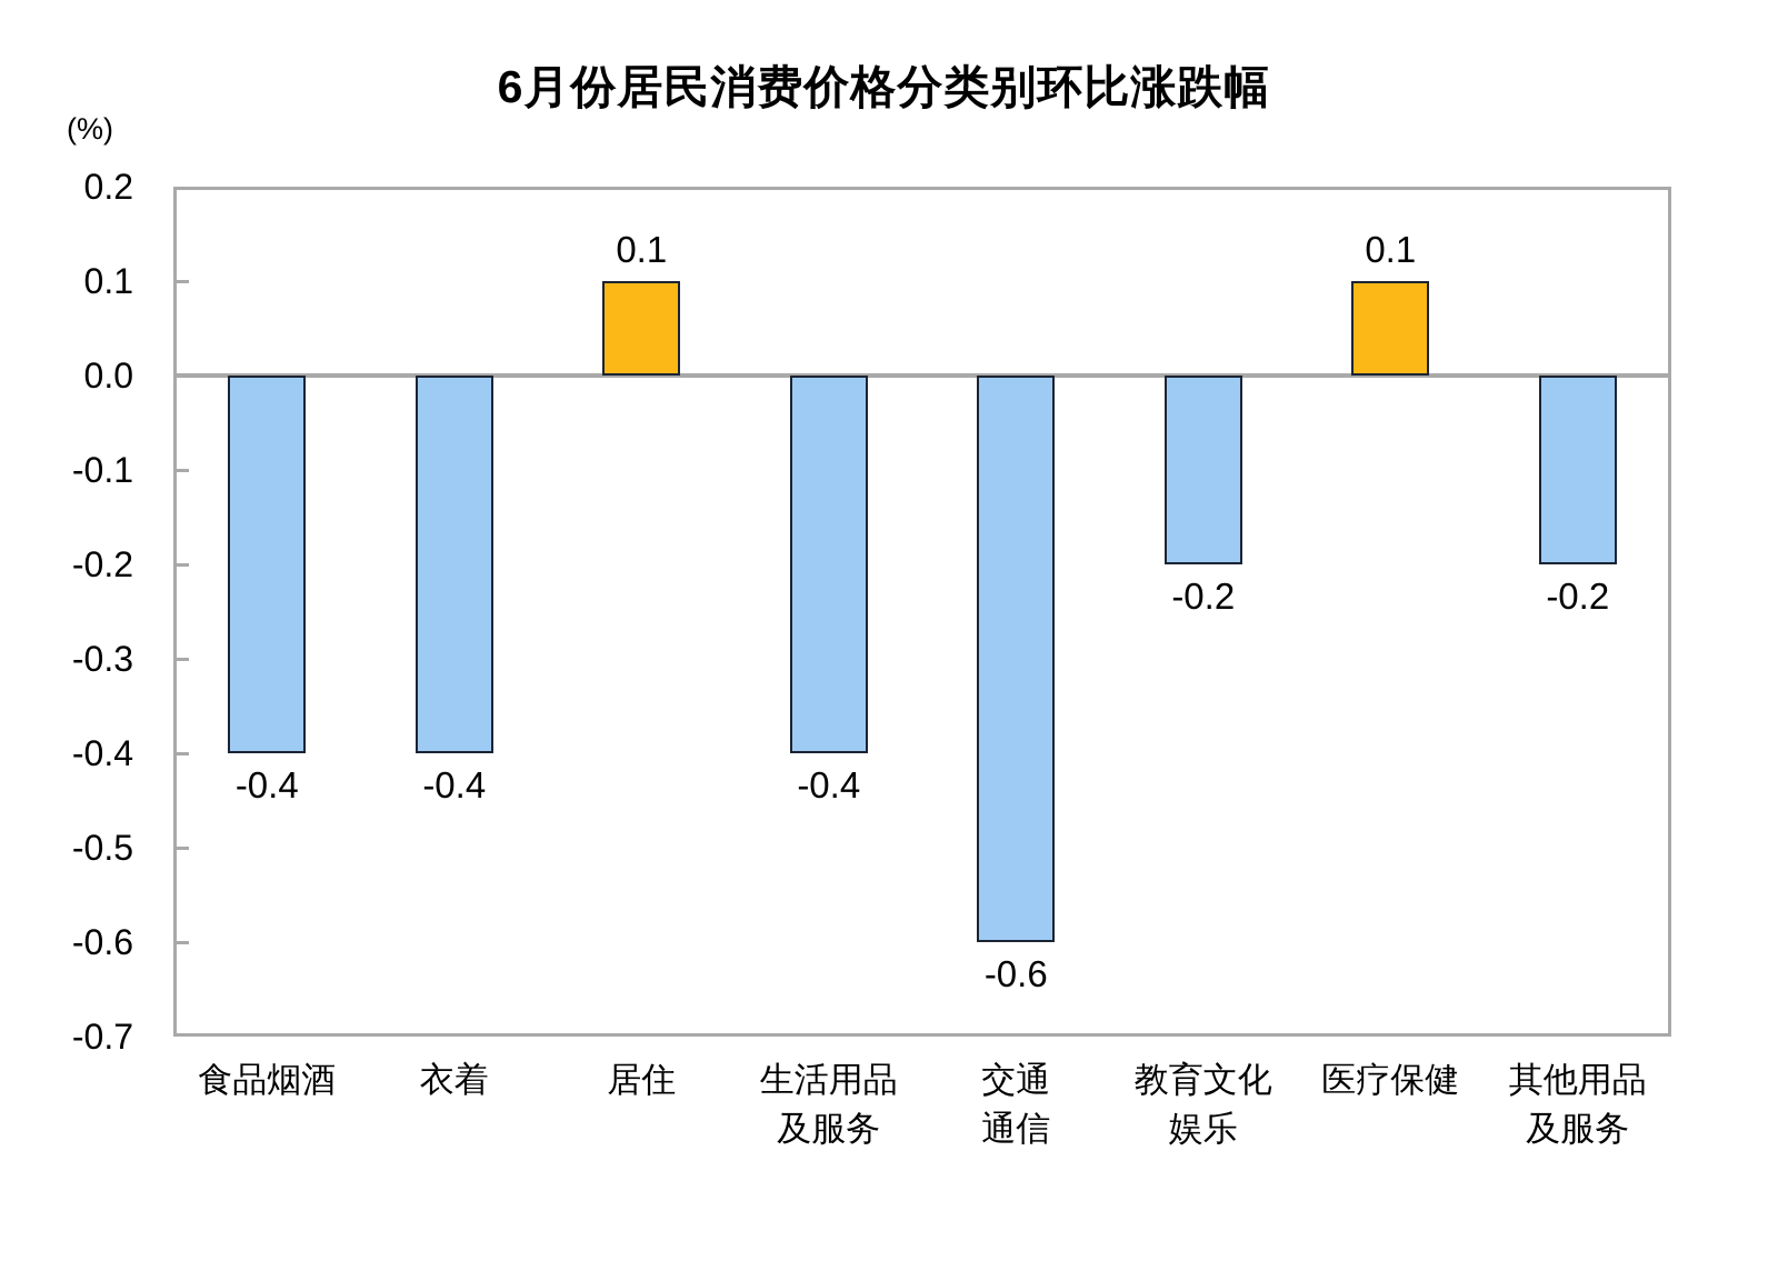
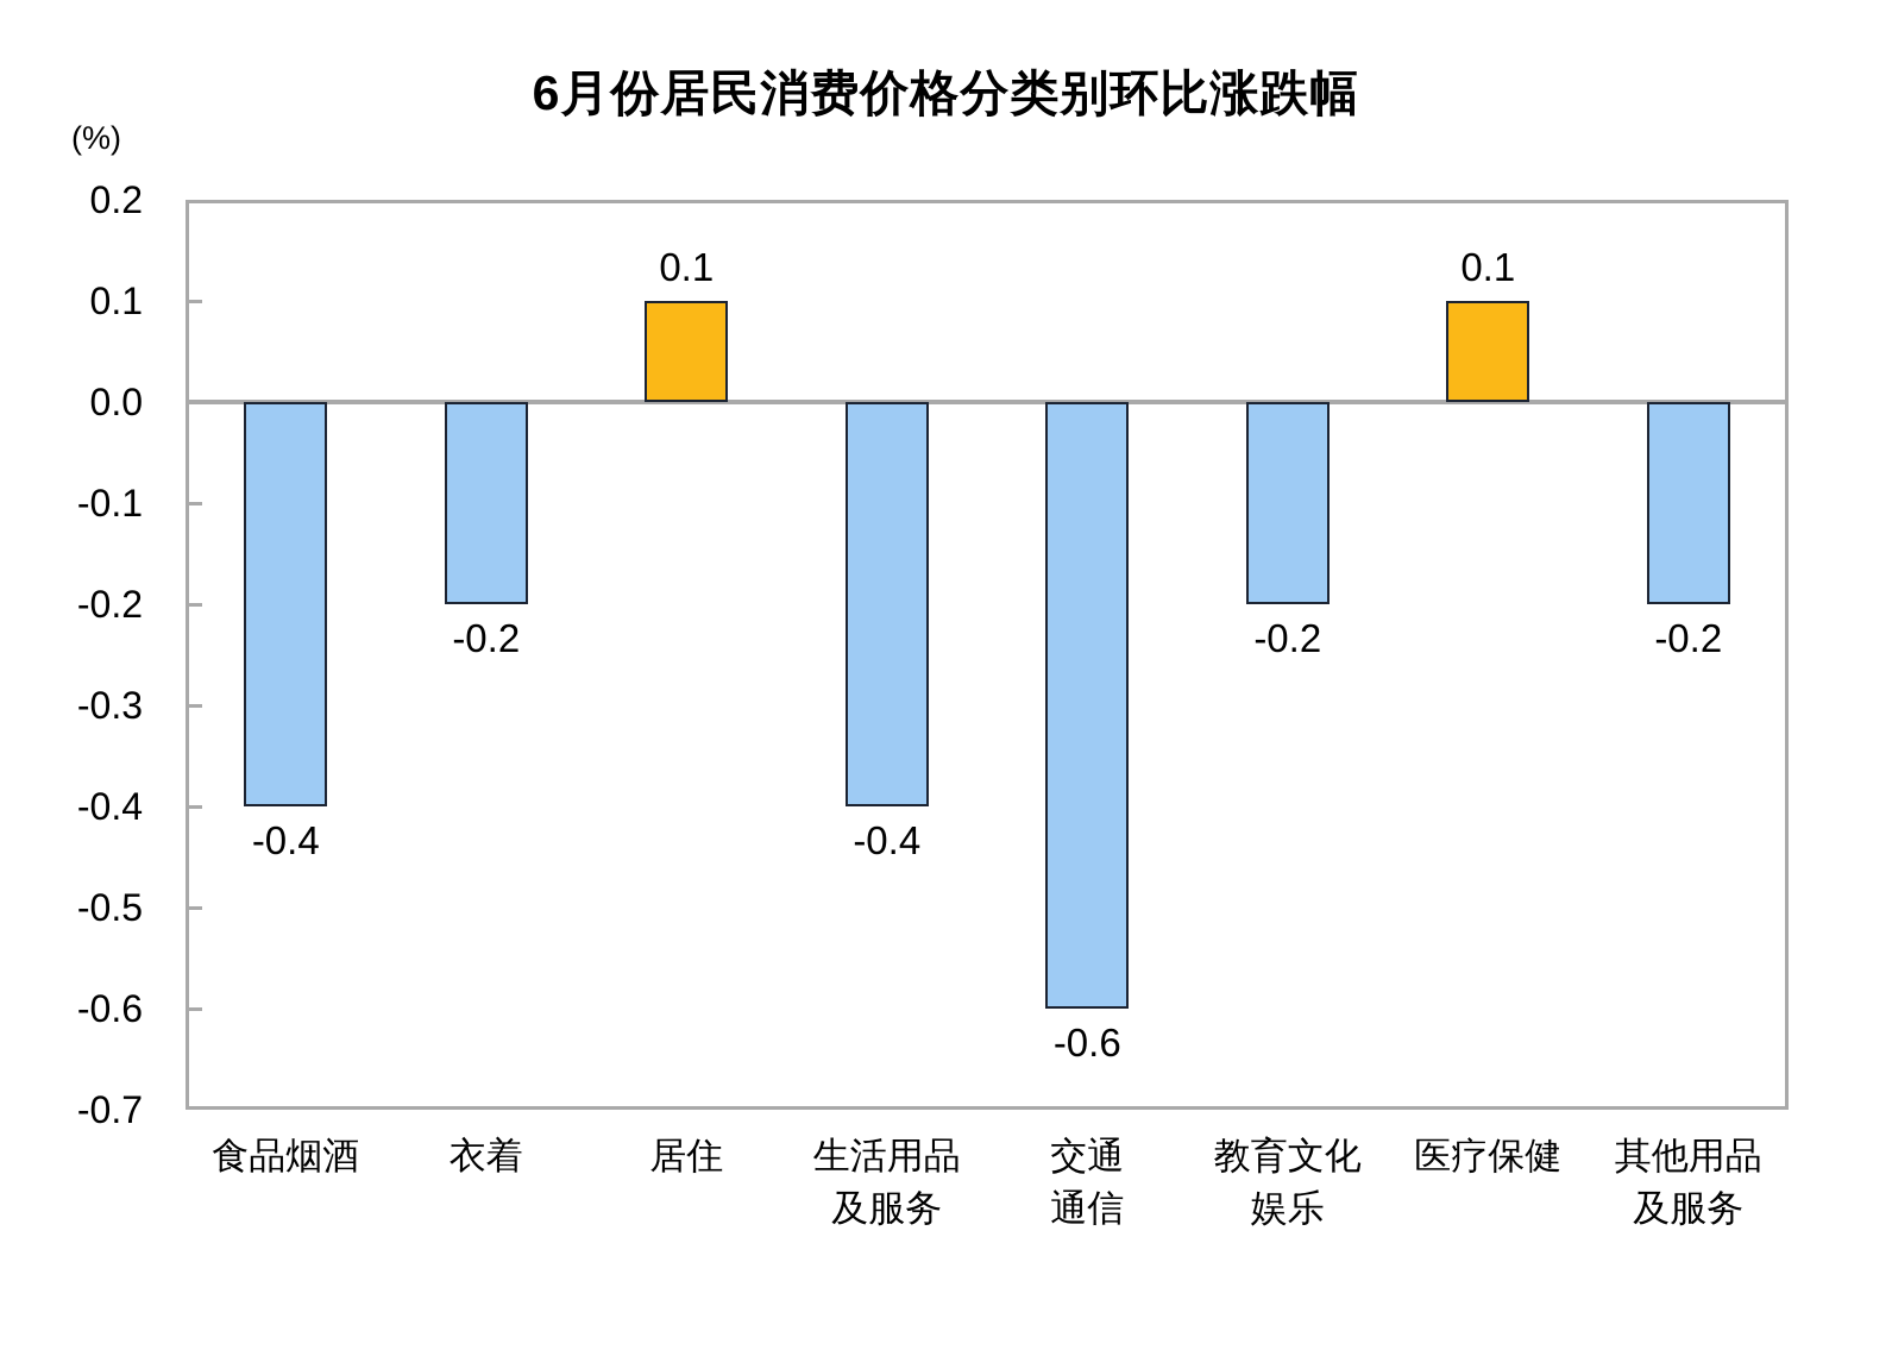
衣着: -0.4 -> -0.2
